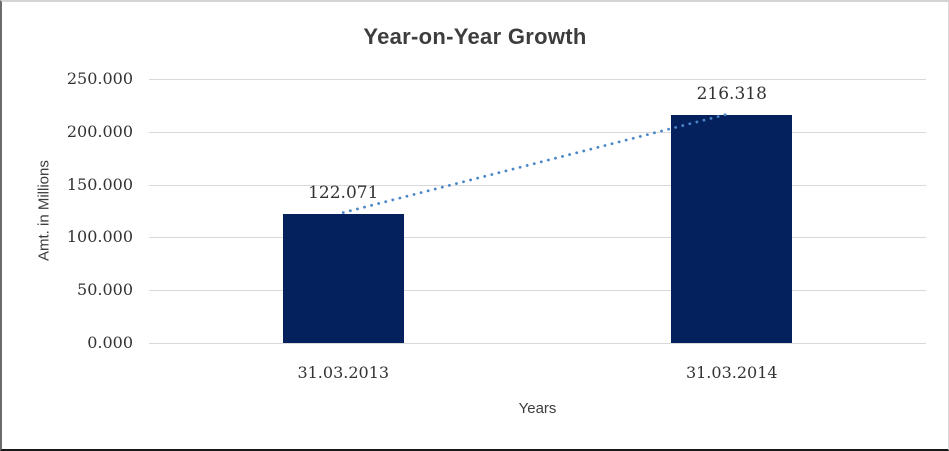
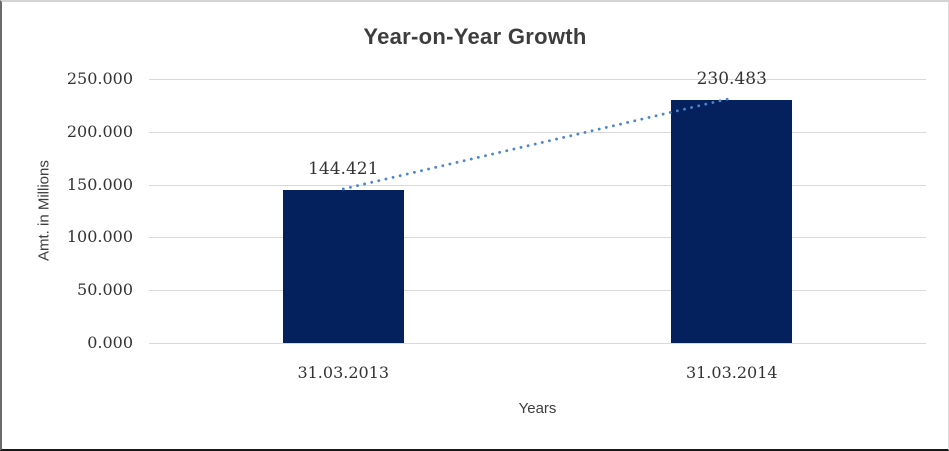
31.03.2013: 122.071 -> 144.421
31.03.2014: 216.318 -> 230.483
